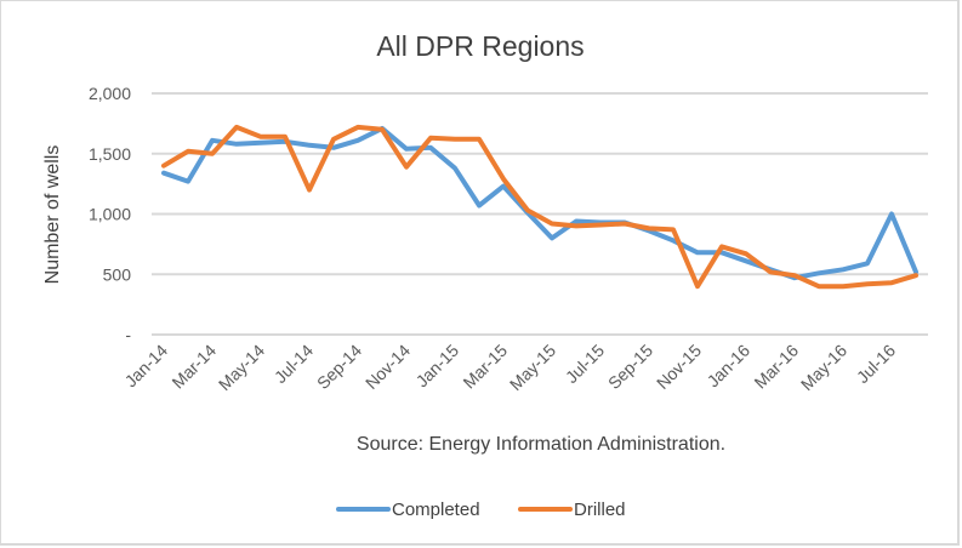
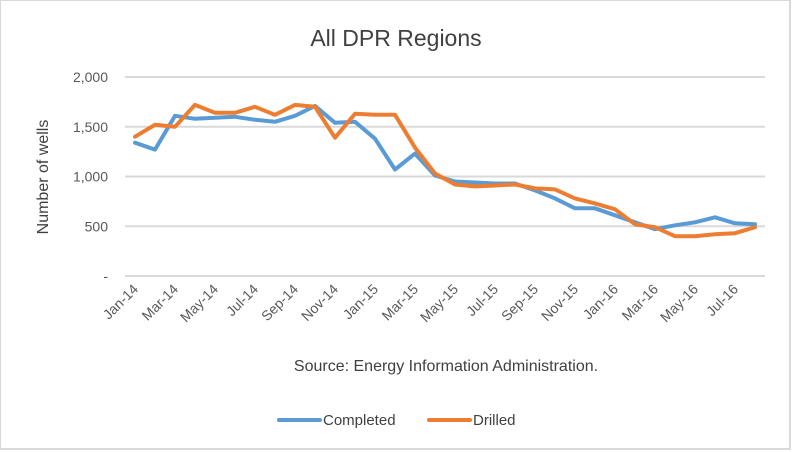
Drilled/Jul-14: 1200 -> 1700
Completed/May-15: 800 -> 1000
Drilled/Nov-15: 400 -> 800
Completed/Jul-16: 1000 -> 500
